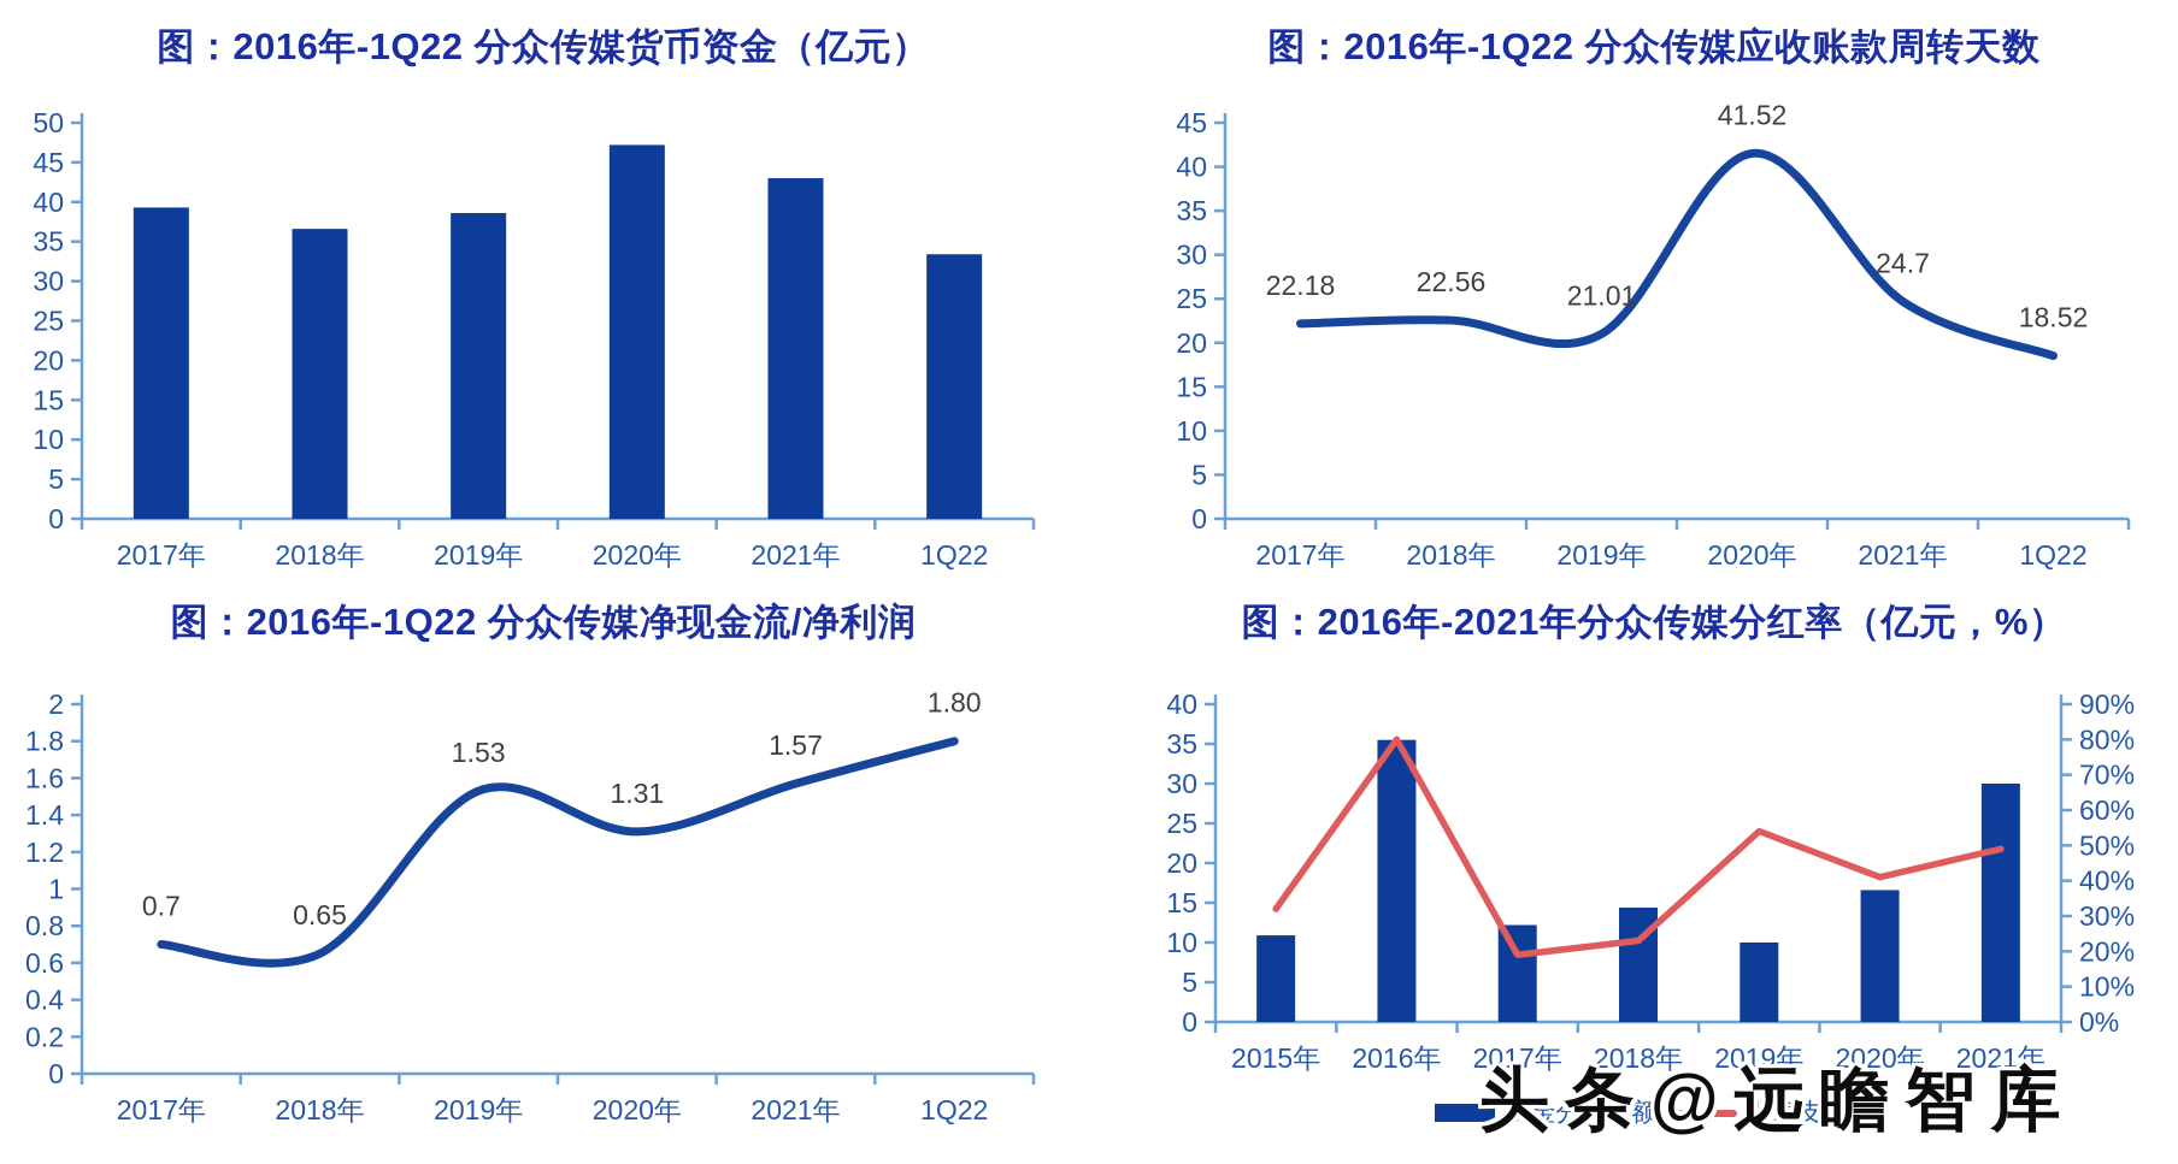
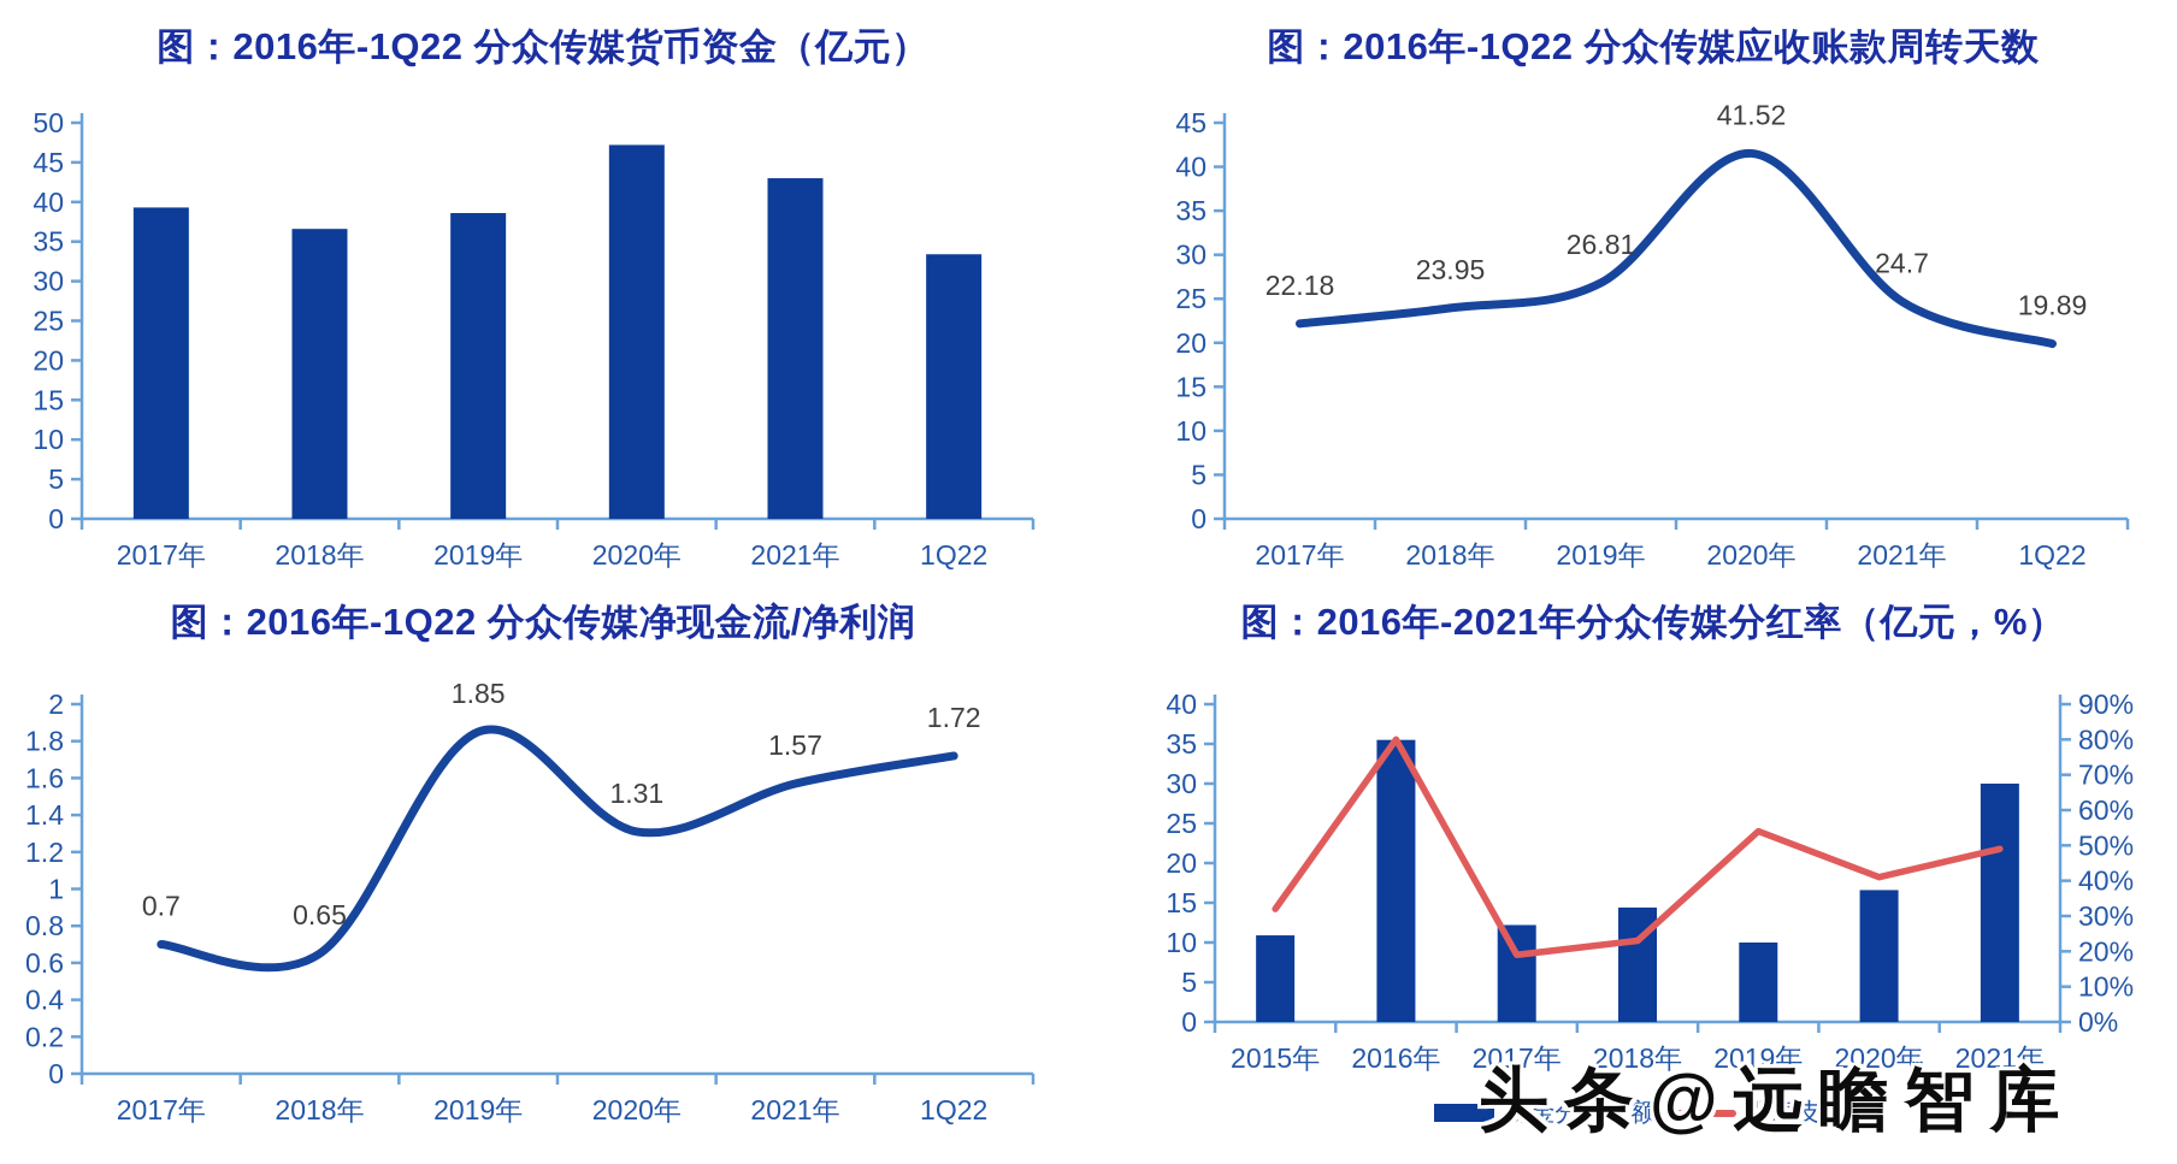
图：2016年-1Q22 分众传媒应收账款周转天数/2018年: 22.56 -> 23.95
图：2016年-1Q22 分众传媒应收账款周转天数/2019年: 21.01 -> 26.81
图：2016年-1Q22 分众传媒应收账款周转天数/1Q22: 18.52 -> 19.89
图：2016年-1Q22 分众传媒净现金流/净利润/2019年: 1.53 -> 1.85
图：2016年-1Q22 分众传媒净现金流/净利润/1Q22: 1.80 -> 1.72
